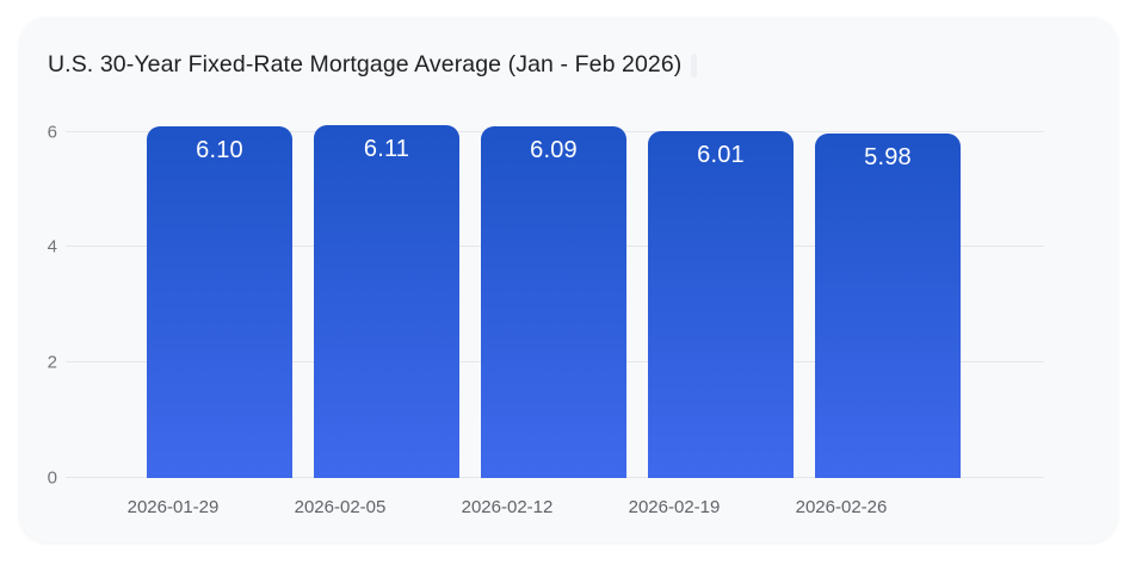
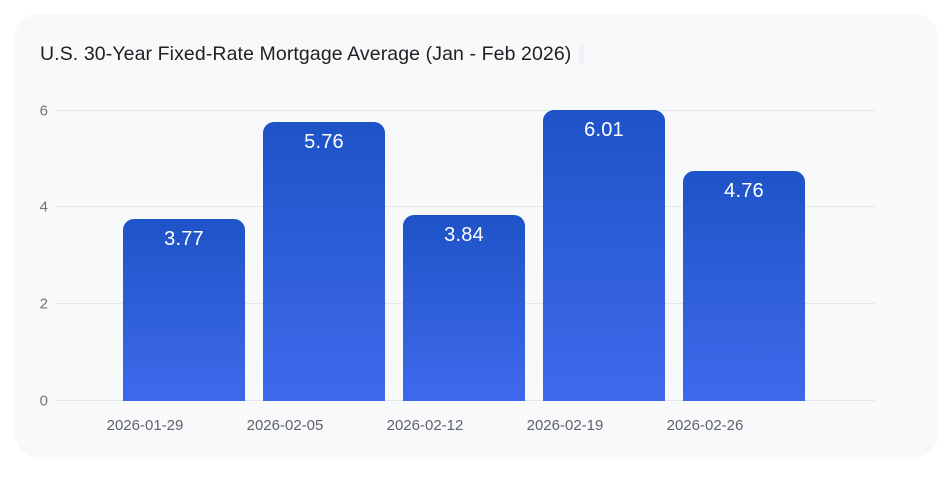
2026-01-29: 6.10 -> 3.77
2026-02-05: 6.11 -> 5.76
2026-02-12: 6.09 -> 3.84
2026-02-26: 5.98 -> 4.76
